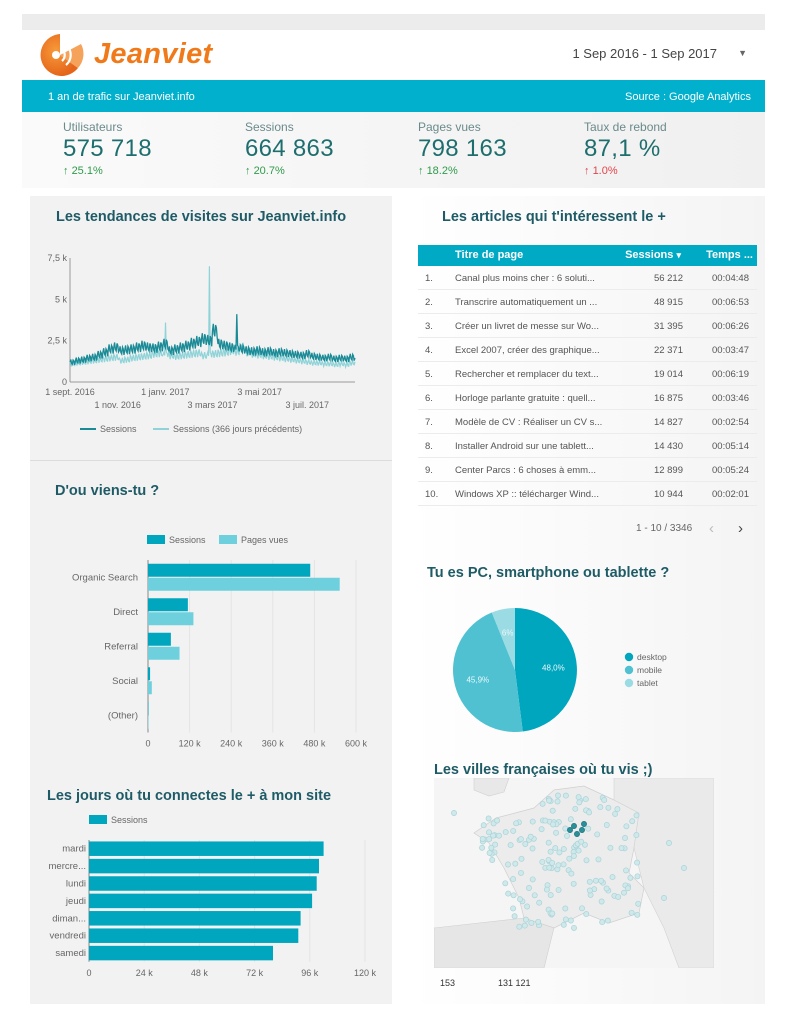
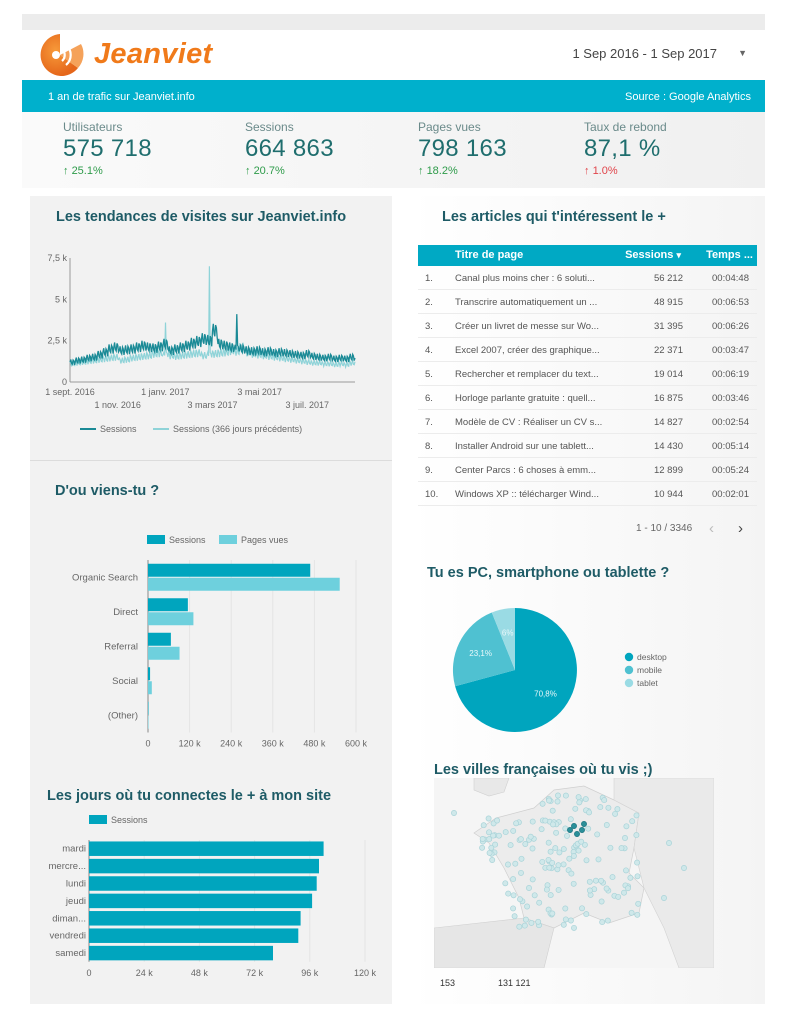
Tu es PC, smartphone ou tablette ?/desktop: 48,0% -> 70,8%
Tu es PC, smartphone ou tablette ?/mobile: 45,9% -> 23,1%
